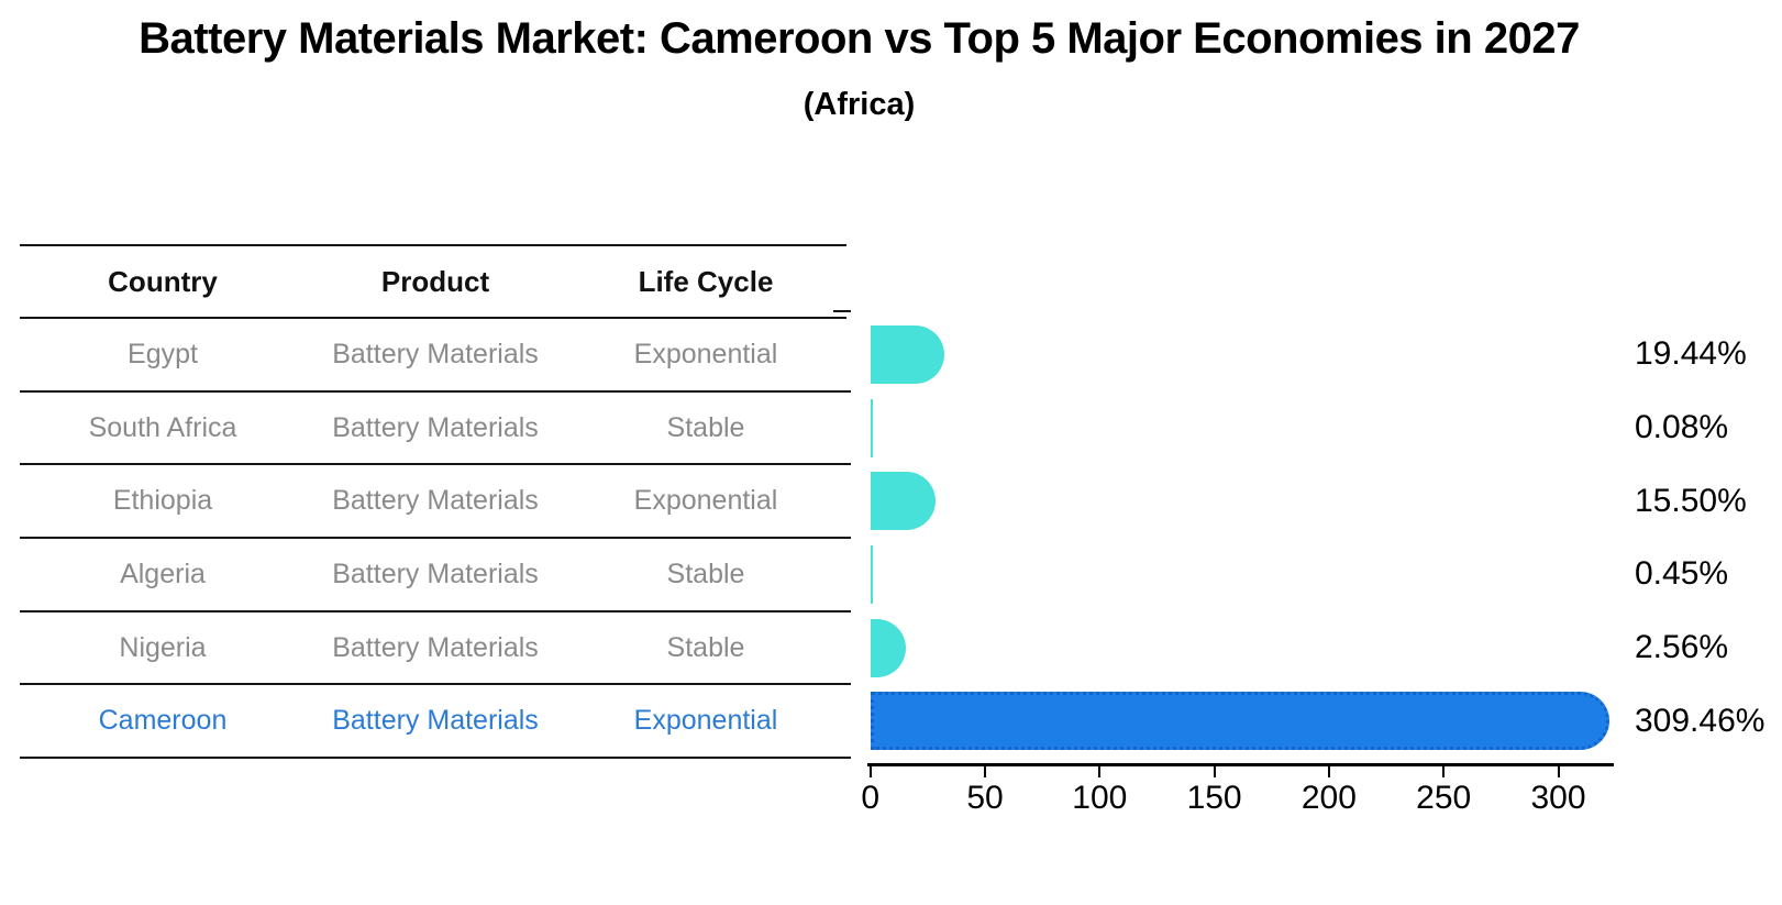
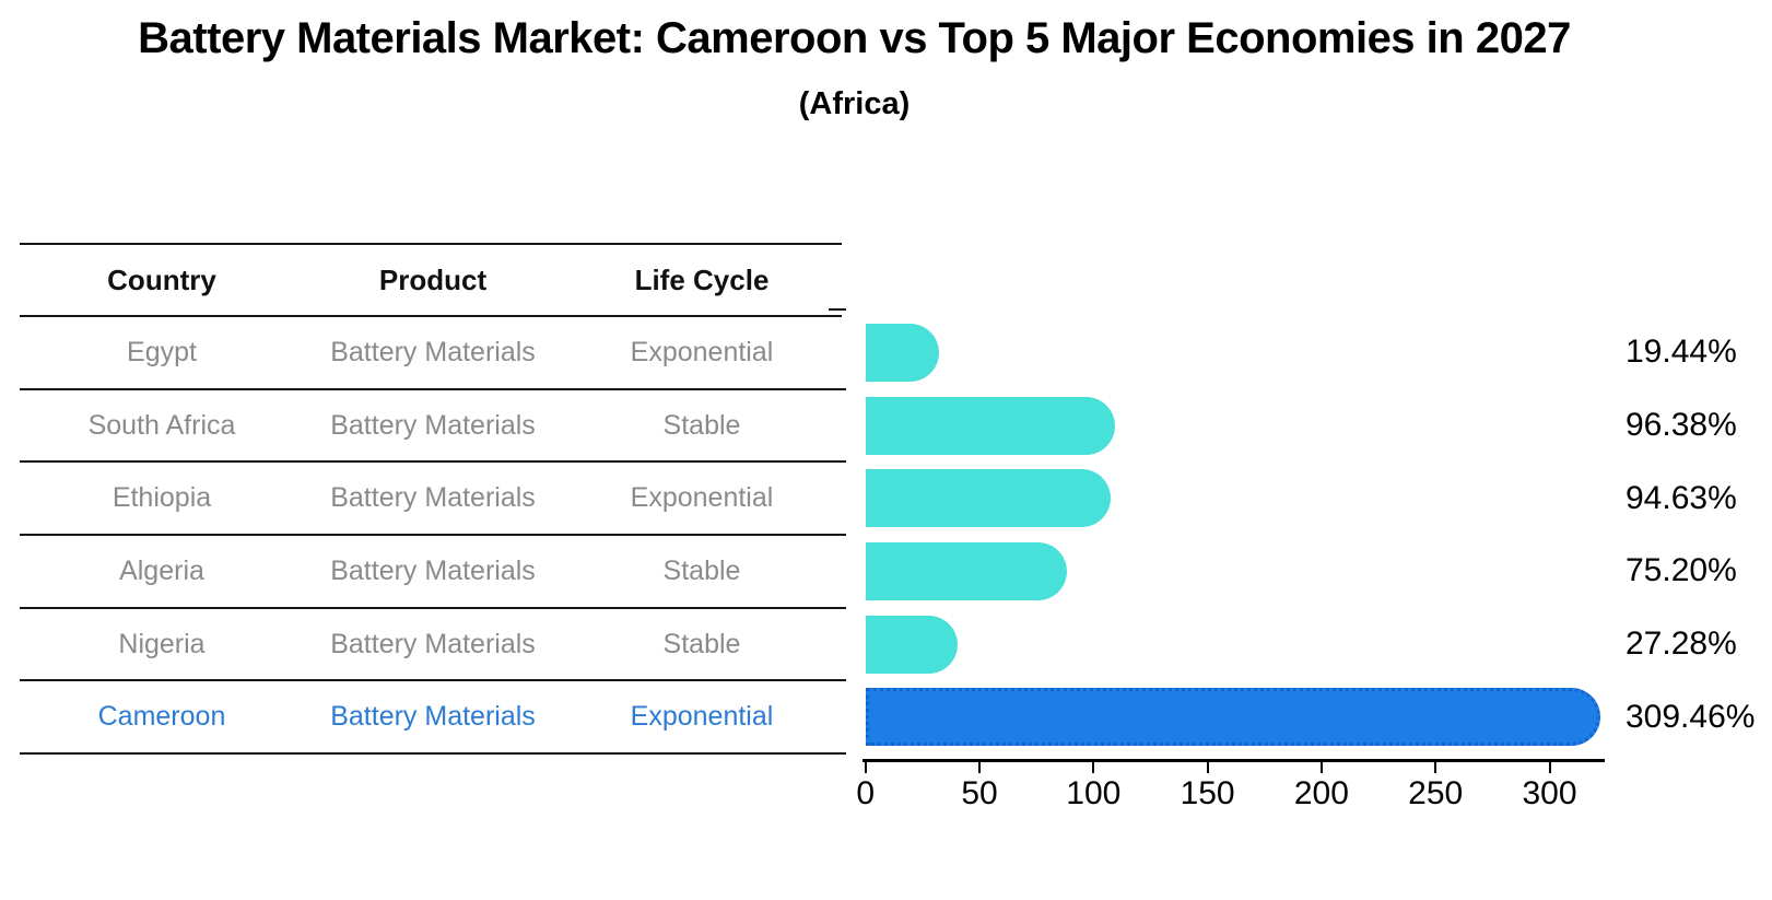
South Africa: 0.08% -> 96.38%
Ethiopia: 15.50% -> 94.63%
Algeria: 0.45% -> 75.20%
Nigeria: 2.56% -> 27.28%
